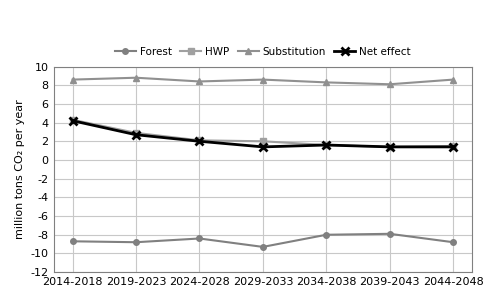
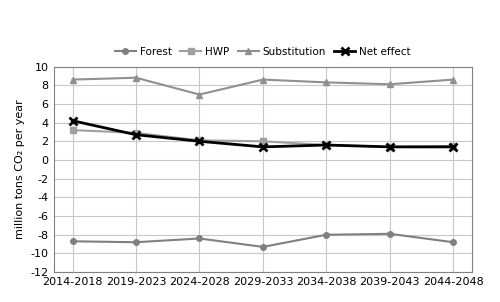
HWP/2014-2018: 4.3 -> 3.2
Substitution/2024-2028: 8.4 -> 7.0
